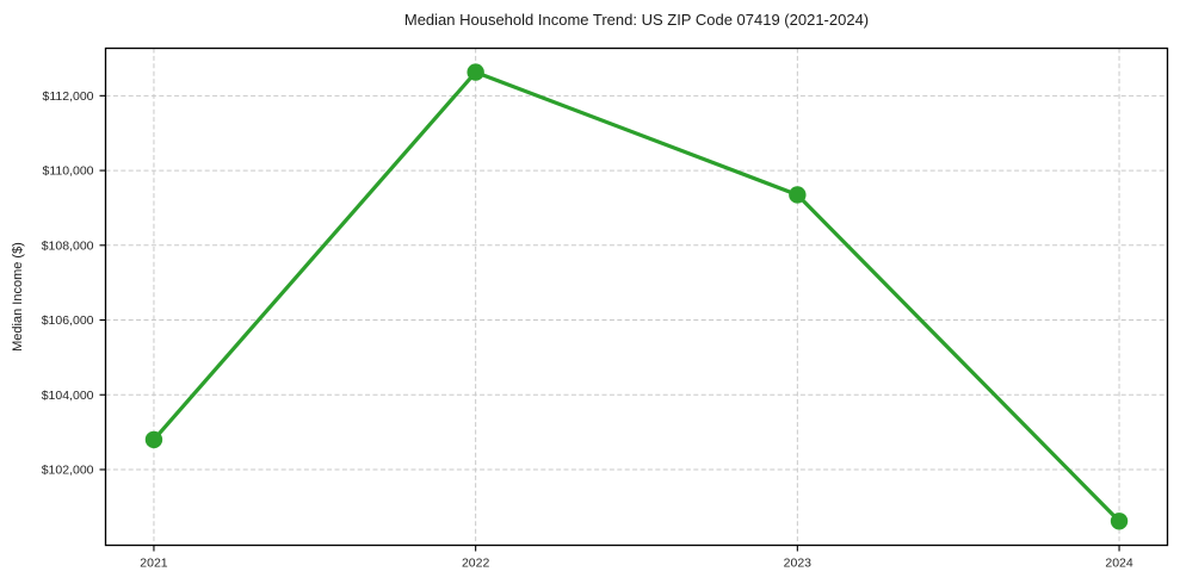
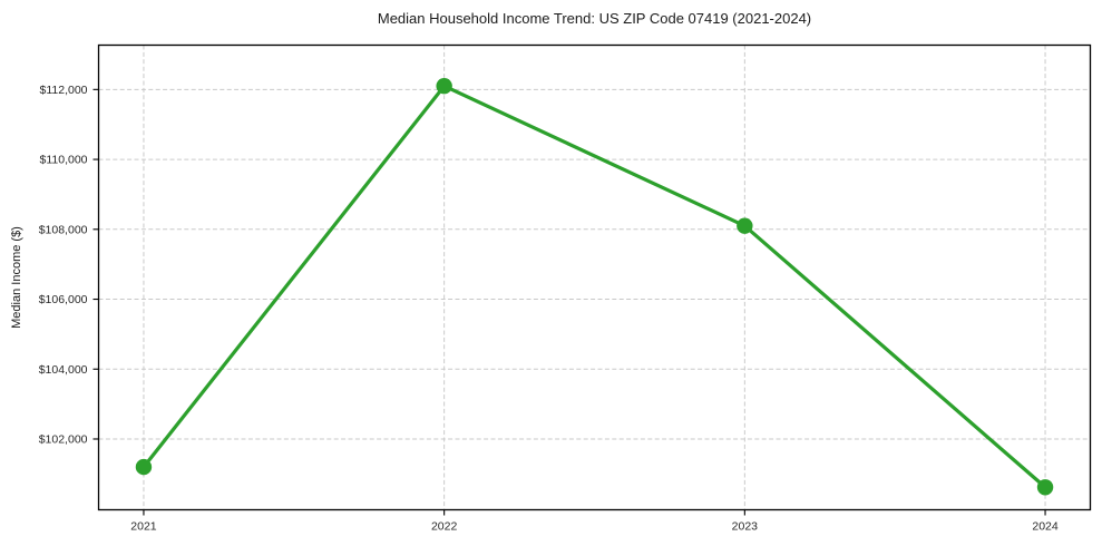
2021: $102800 -> $101200
2022: $112600 -> $112100
2023: $109400 -> $108100
